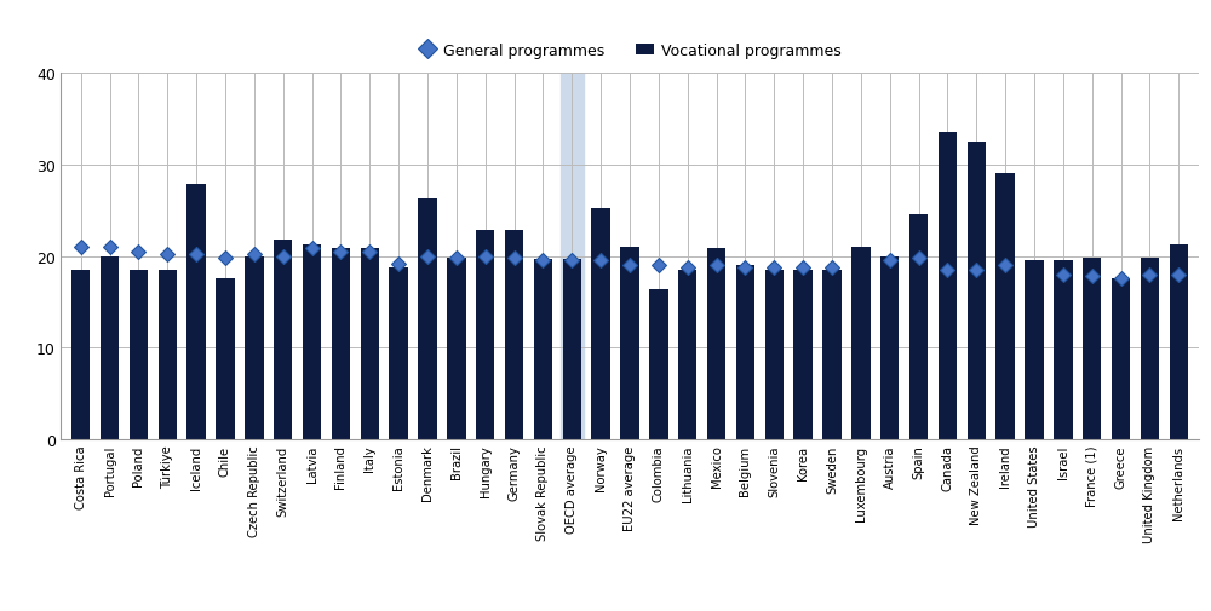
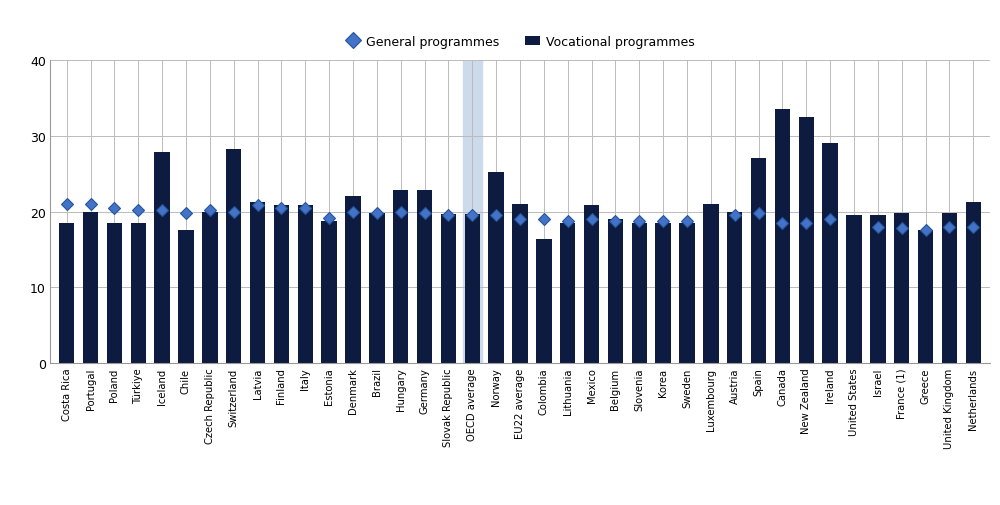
Switzerland: 21.8 -> 28.2
Denmark: 26.2 -> 22.0
Spain: 24.5 -> 27.0
